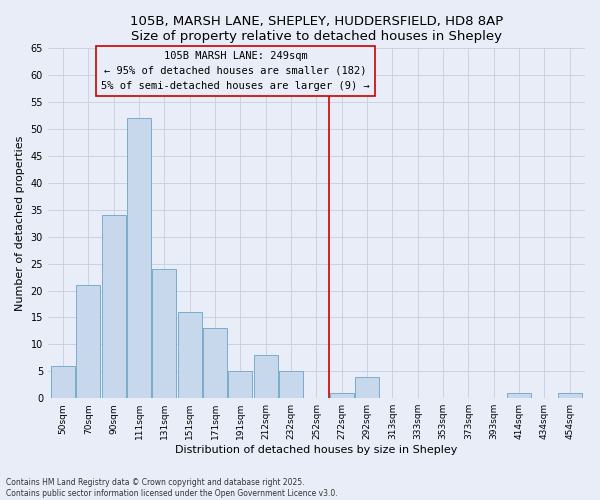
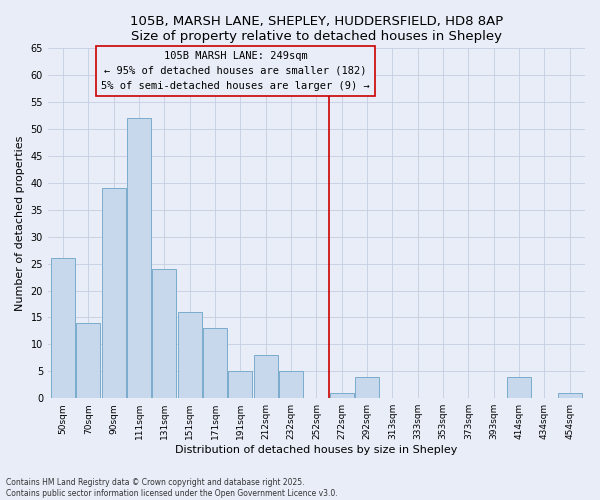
50sqm: 6 -> 26
70sqm: 21 -> 14
90sqm: 34 -> 39
414sqm: 1 -> 4
